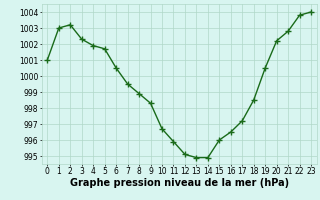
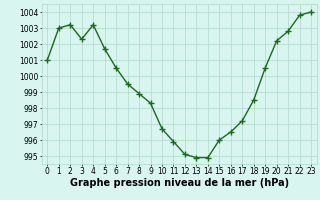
4: 1001.9 -> 1003.2
